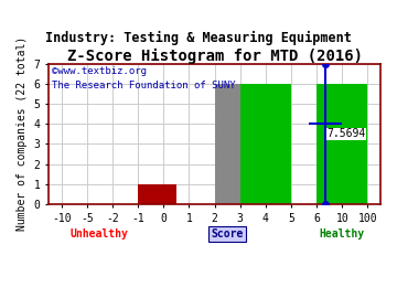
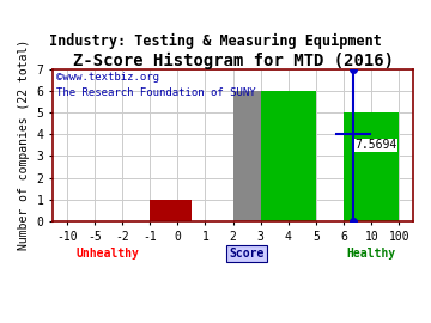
10: 6 -> 5
